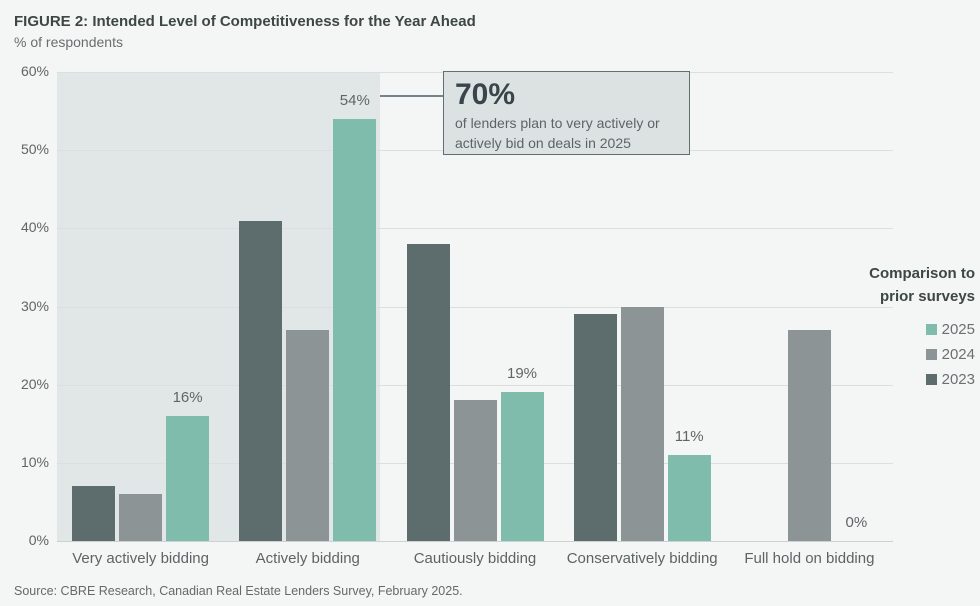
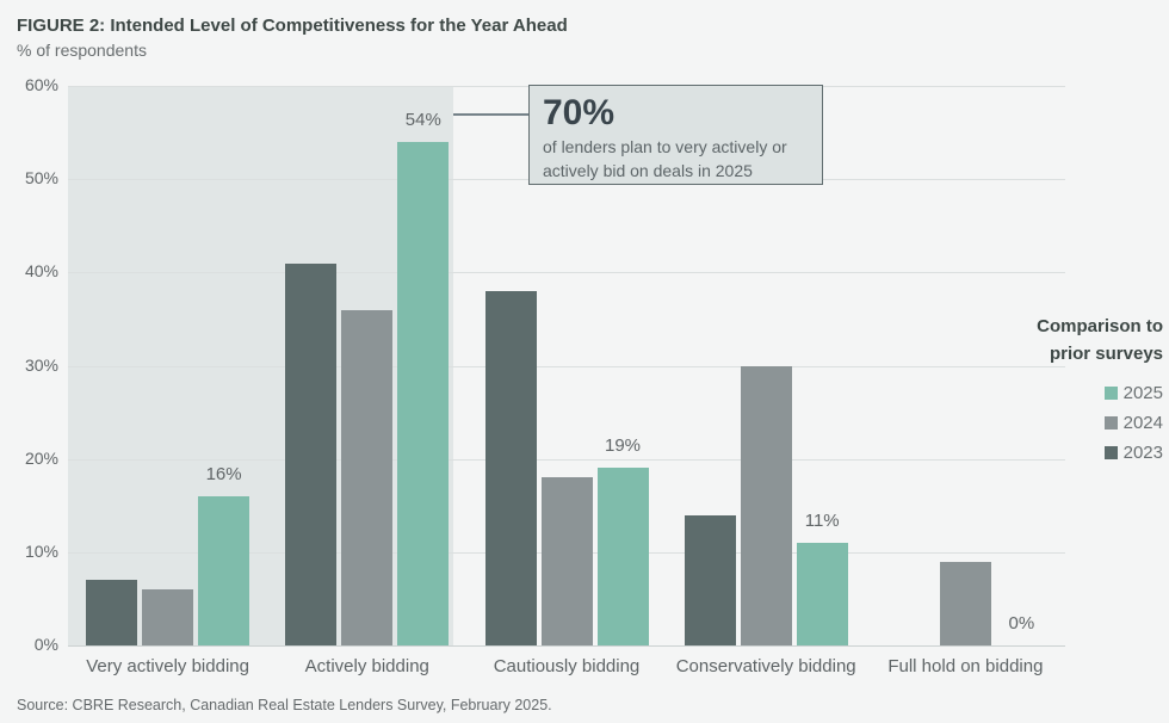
2024/Actively bidding: 27% -> 36%
2023/Conservatively bidding: 29% -> 14%
2024/Full hold on bidding: 27% -> 9%
